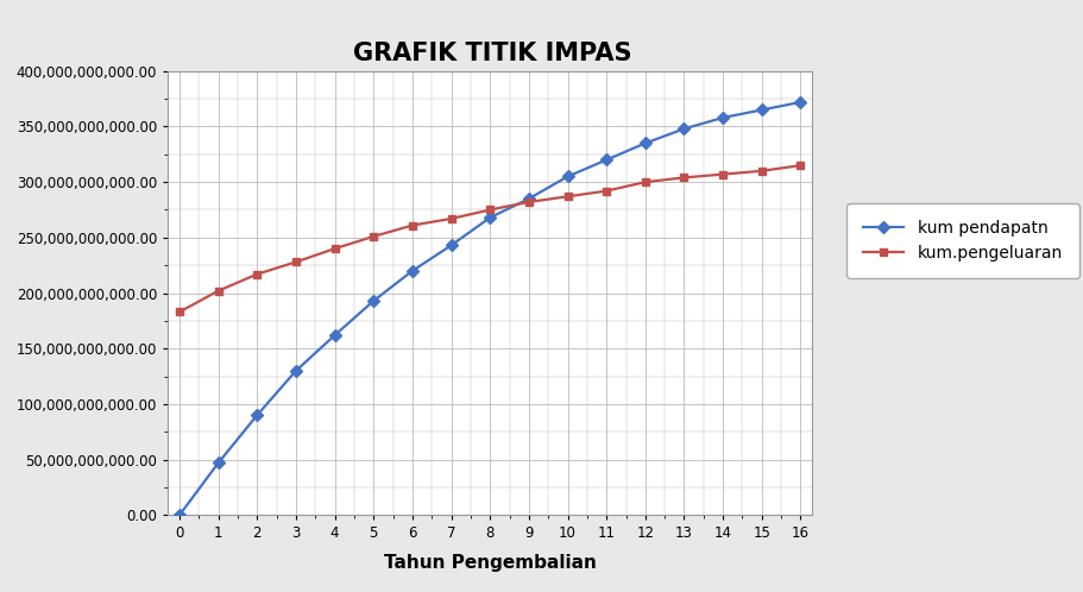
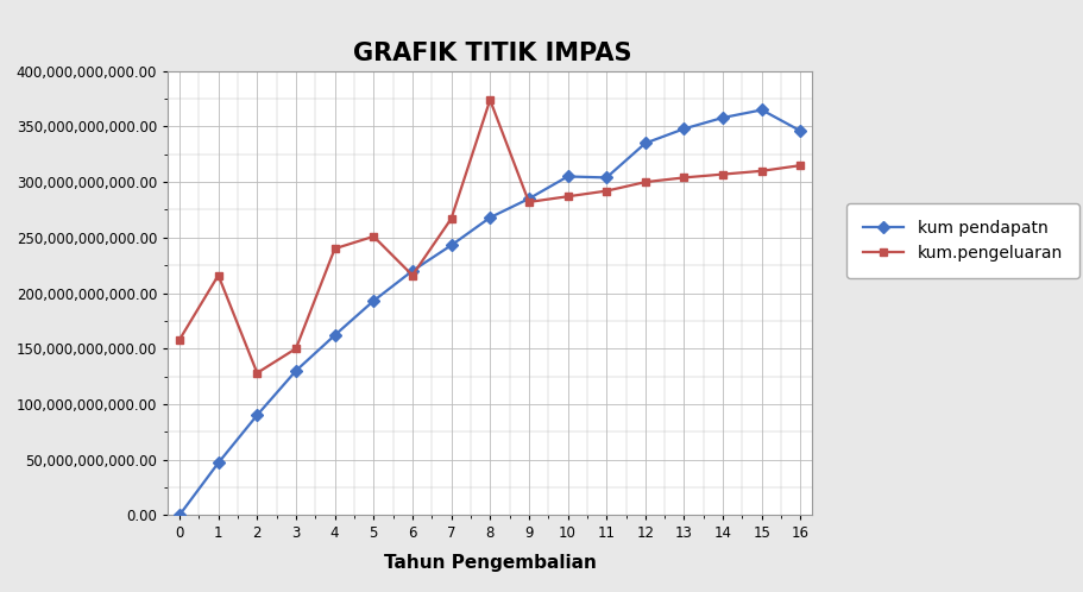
kum.pengeluaran/0: 183,000,000,000 -> 158,000,000,000
kum.pengeluaran/1: 202,000,000,000 -> 216,000,000,000
kum.pengeluaran/2: 217,000,000,000 -> 128,000,000,000
kum.pengeluaran/3: 228,000,000,000 -> 150,000,000,000
kum.pengeluaran/6: 261,000,000,000 -> 216,000,000,000
kum.pengeluaran/8: 275,000,000,000 -> 374,000,000,000
kum pendapatn/11: 320,000,000,000 -> 304,000,000,000
kum pendapatn/16: 372,000,000,000 -> 346,000,000,000
